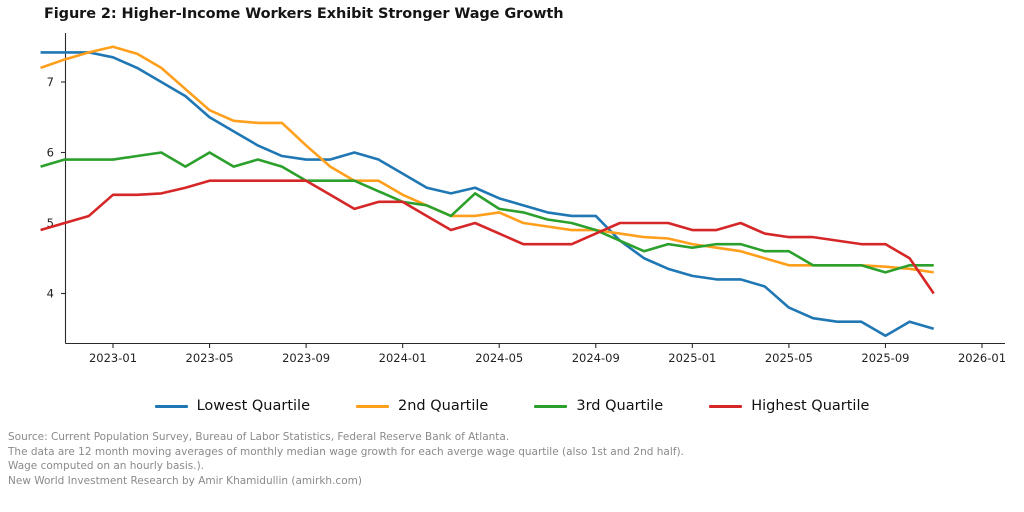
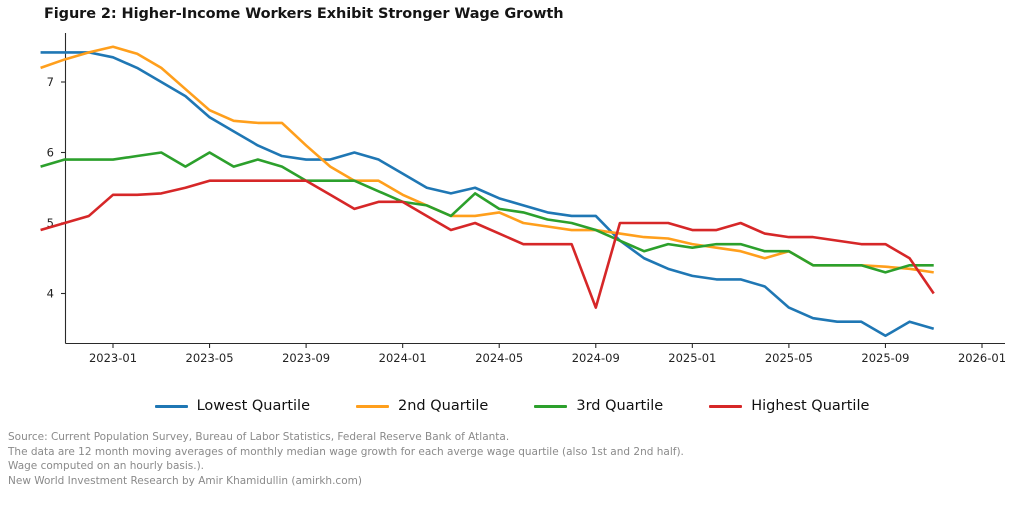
Highest Quartile/2024-09: 4.8 -> 3.8
2nd Quartile/2025-05: 4.4 -> 4.6
